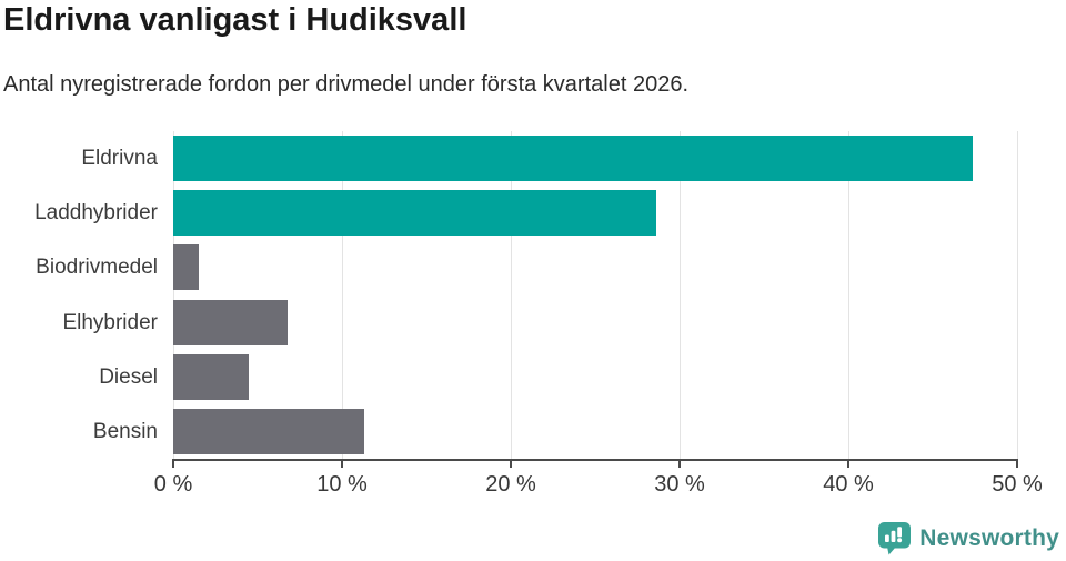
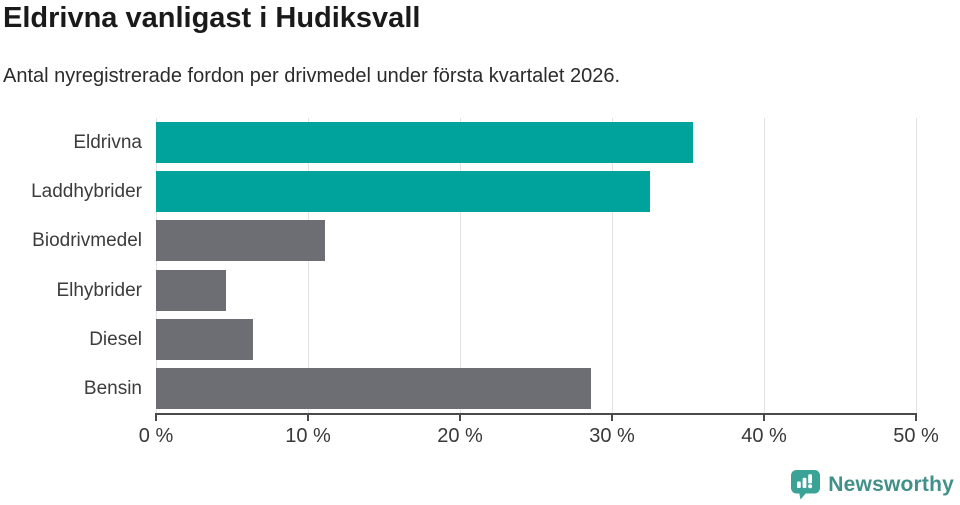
Eldrivna: 47.4% -> 35.3%
Laddhybrider: 28.6% -> 32.5%
Biodrivmedel: 1.5% -> 11.1%
Elhybrider: 6.8% -> 4.6%
Diesel: 4.5% -> 6.4%
Bensin: 11.3% -> 28.6%
